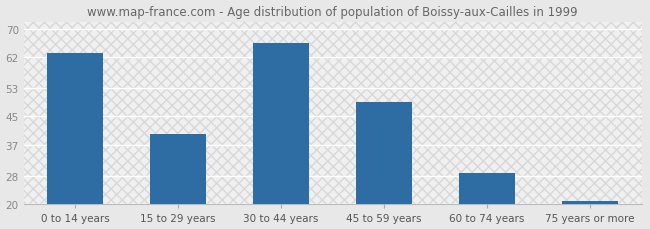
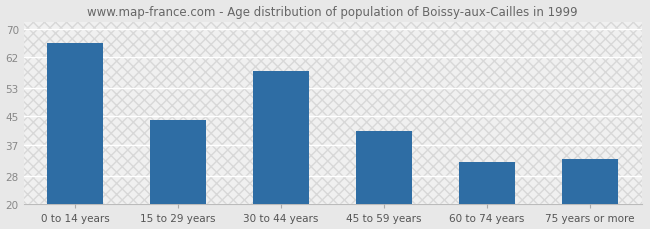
0 to 14 years: 63 -> 66
15 to 29 years: 40 -> 44
30 to 44 years: 66 -> 58
45 to 59 years: 49 -> 41
60 to 74 years: 29 -> 32
75 years or more: 21 -> 33
